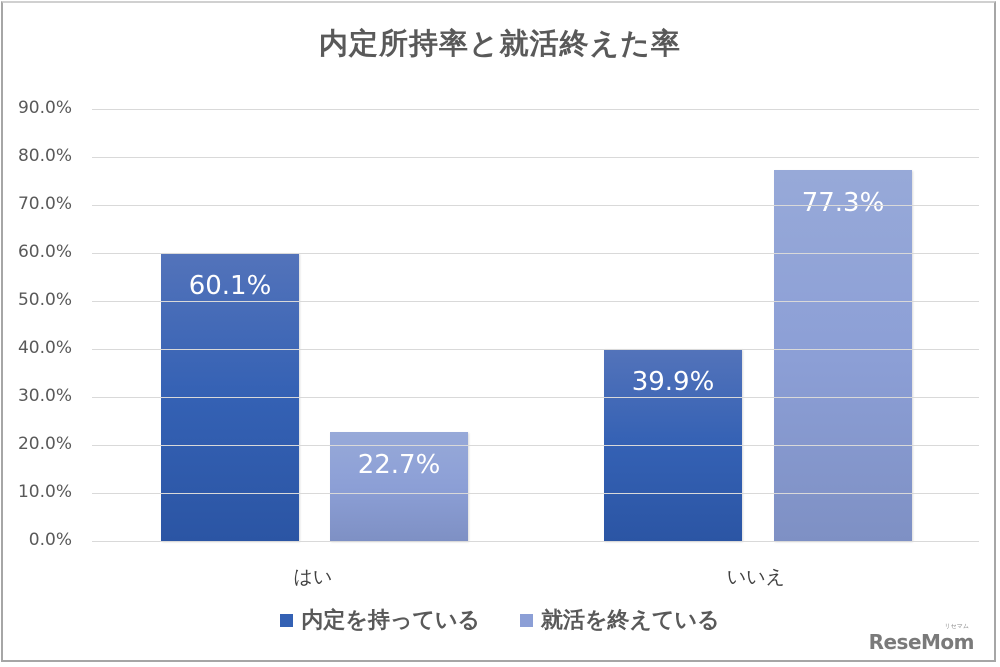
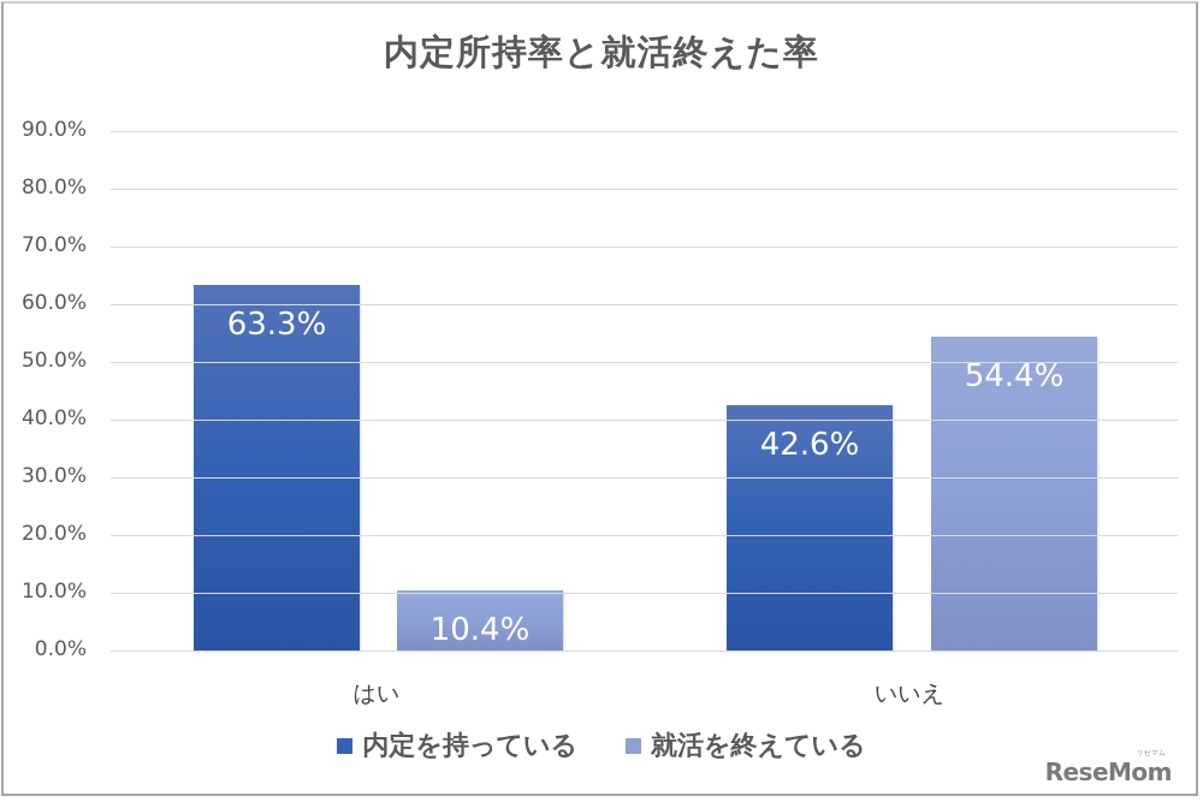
内定を持っている/はい: 60.1% -> 63.3%
就活を終えている/はい: 22.7% -> 10.4%
内定を持っている/いいえ: 39.9% -> 42.6%
就活を終えている/いいえ: 77.3% -> 54.4%
